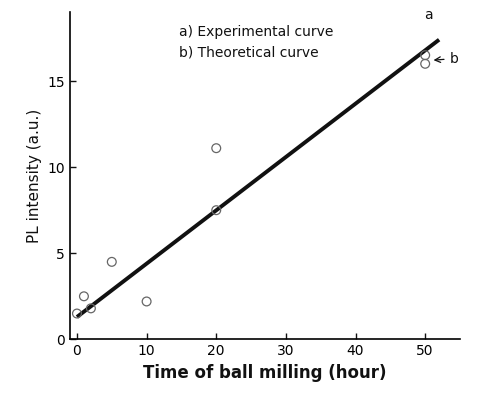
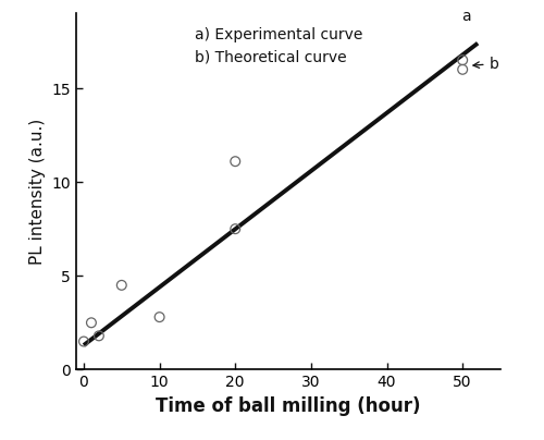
10: 2.2 -> 2.8
